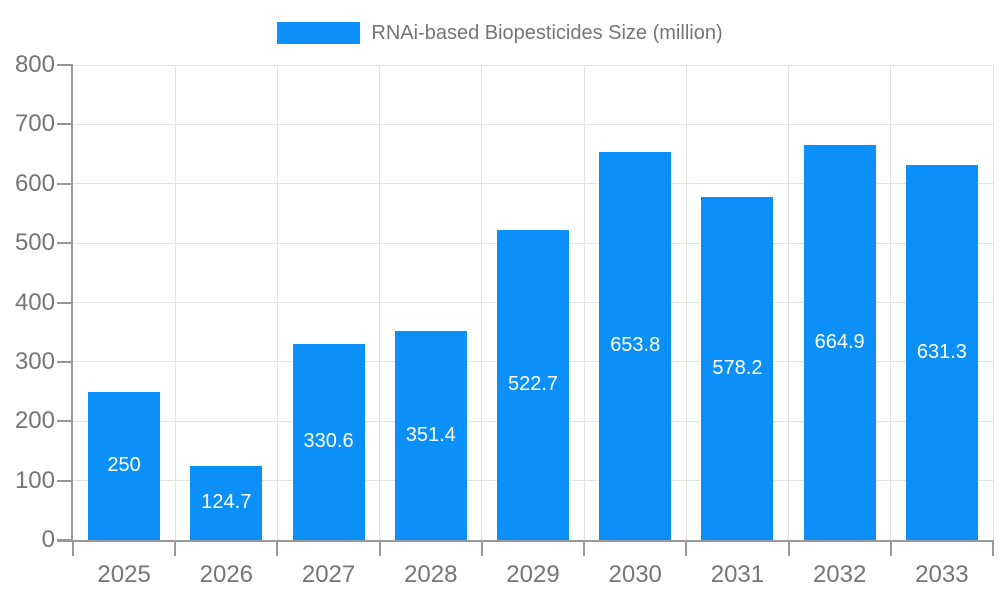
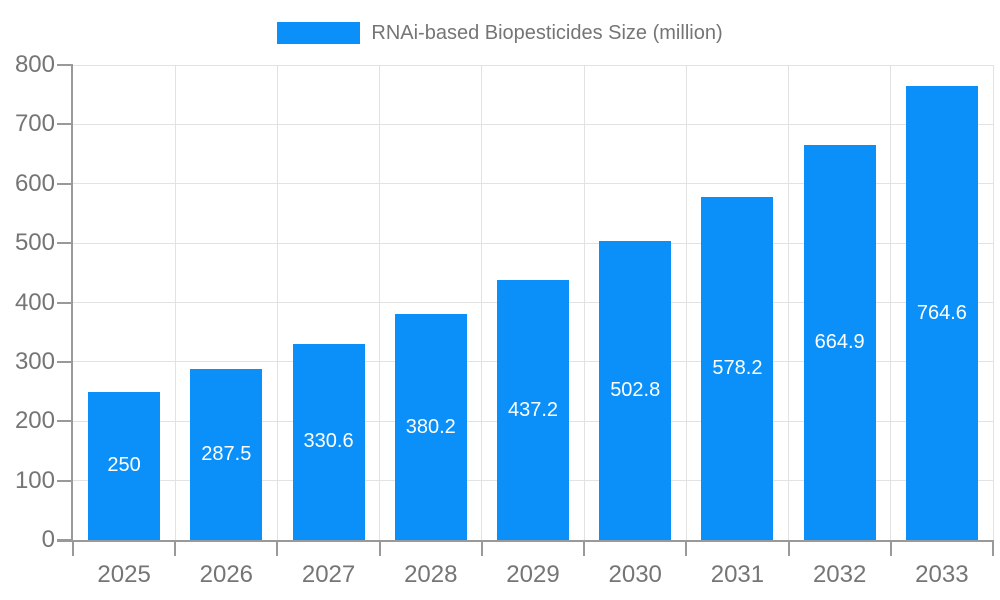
2026: 124.7 -> 287.5
2028: 351.4 -> 380.2
2029: 522.7 -> 437.2
2030: 653.8 -> 502.8
2033: 631.3 -> 764.6
